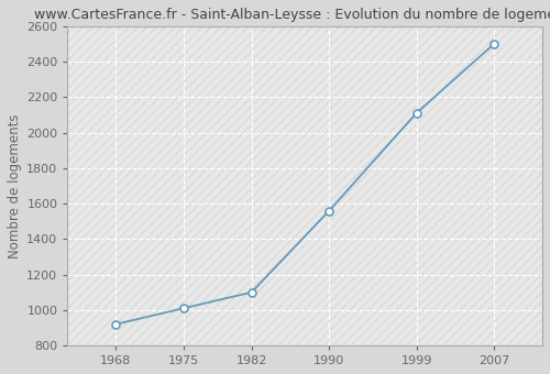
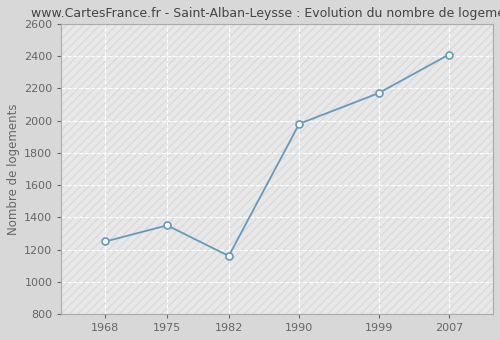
1968: 920 -> 1250
1975: 1010 -> 1350
1982: 1100 -> 1160
1990: 1560 -> 1980
1999: 2110 -> 2170
2007: 2500 -> 2410
